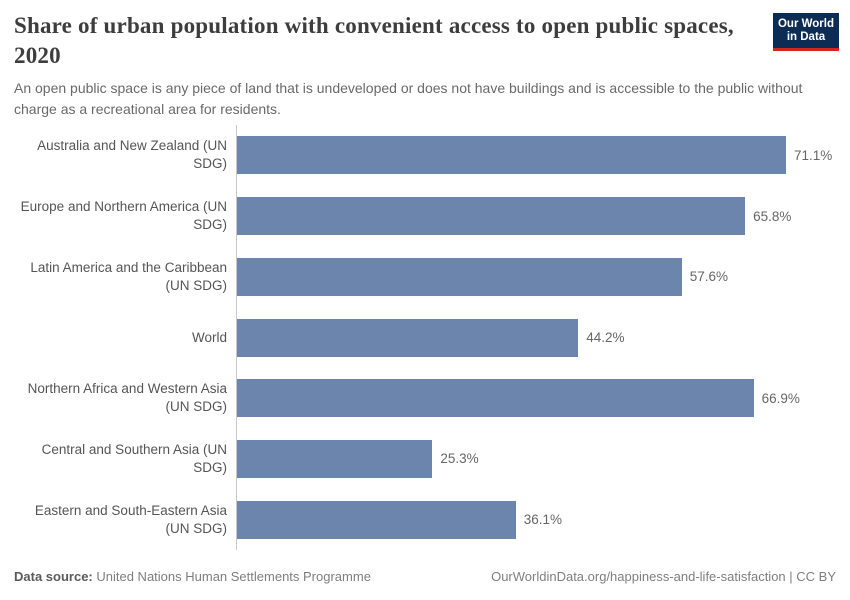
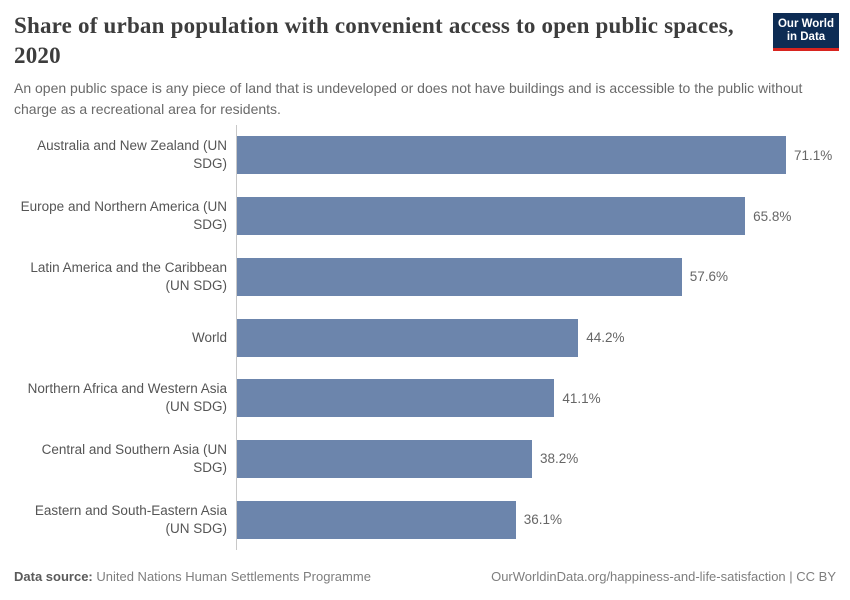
Northern Africa and Western Asia (UN SDG): 66.9% -> 41.1%
Central and Southern Asia (UN SDG): 25.3% -> 38.2%
